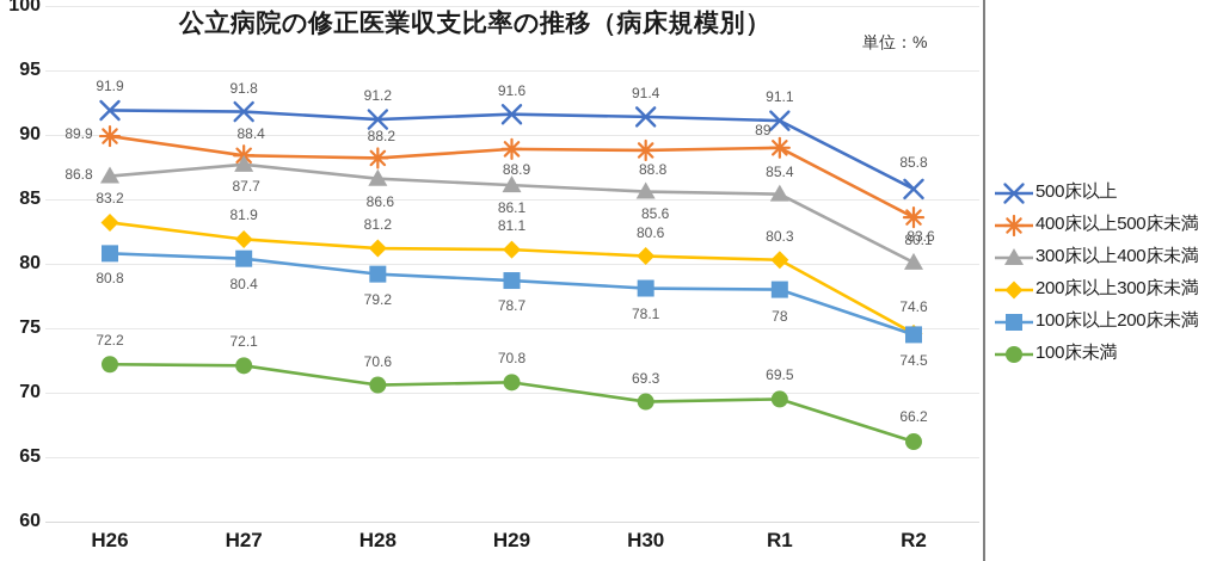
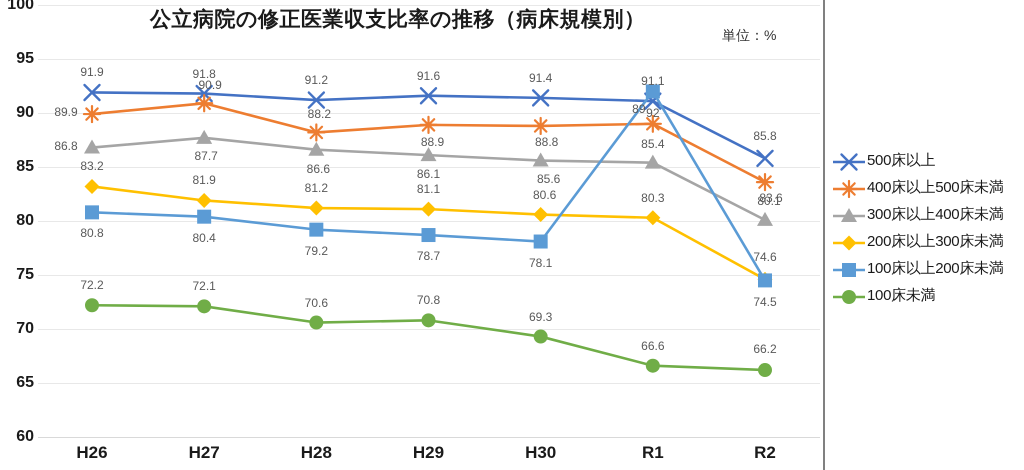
400床以上500床未満/H27: 88.4 -> 90.9
100床以上200床未満/R1: 78 -> 92
100床未満/R1: 69.5 -> 66.6
